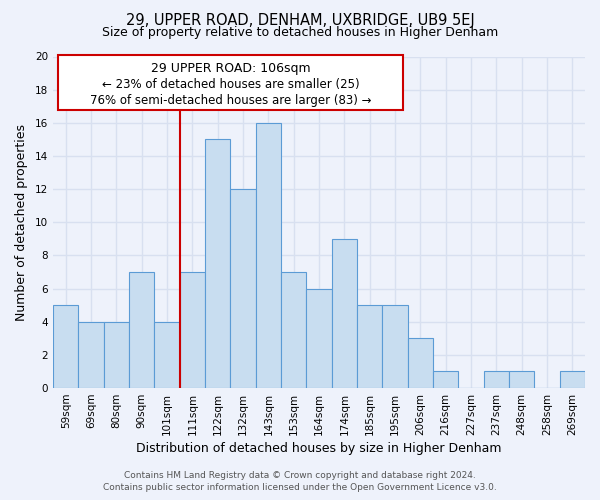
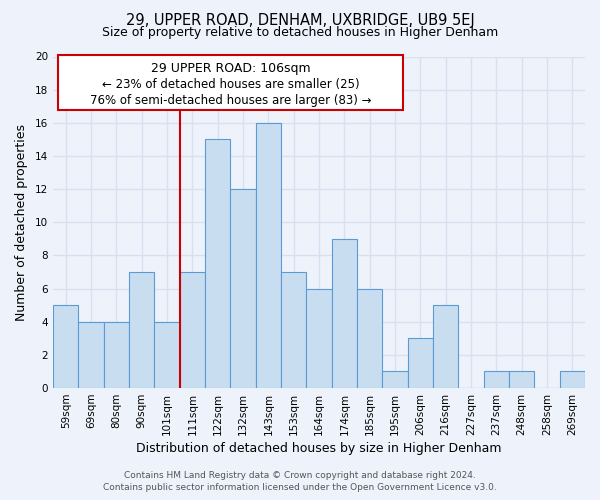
185sqm: 5 -> 6
195sqm: 5 -> 1
216sqm: 1 -> 5
